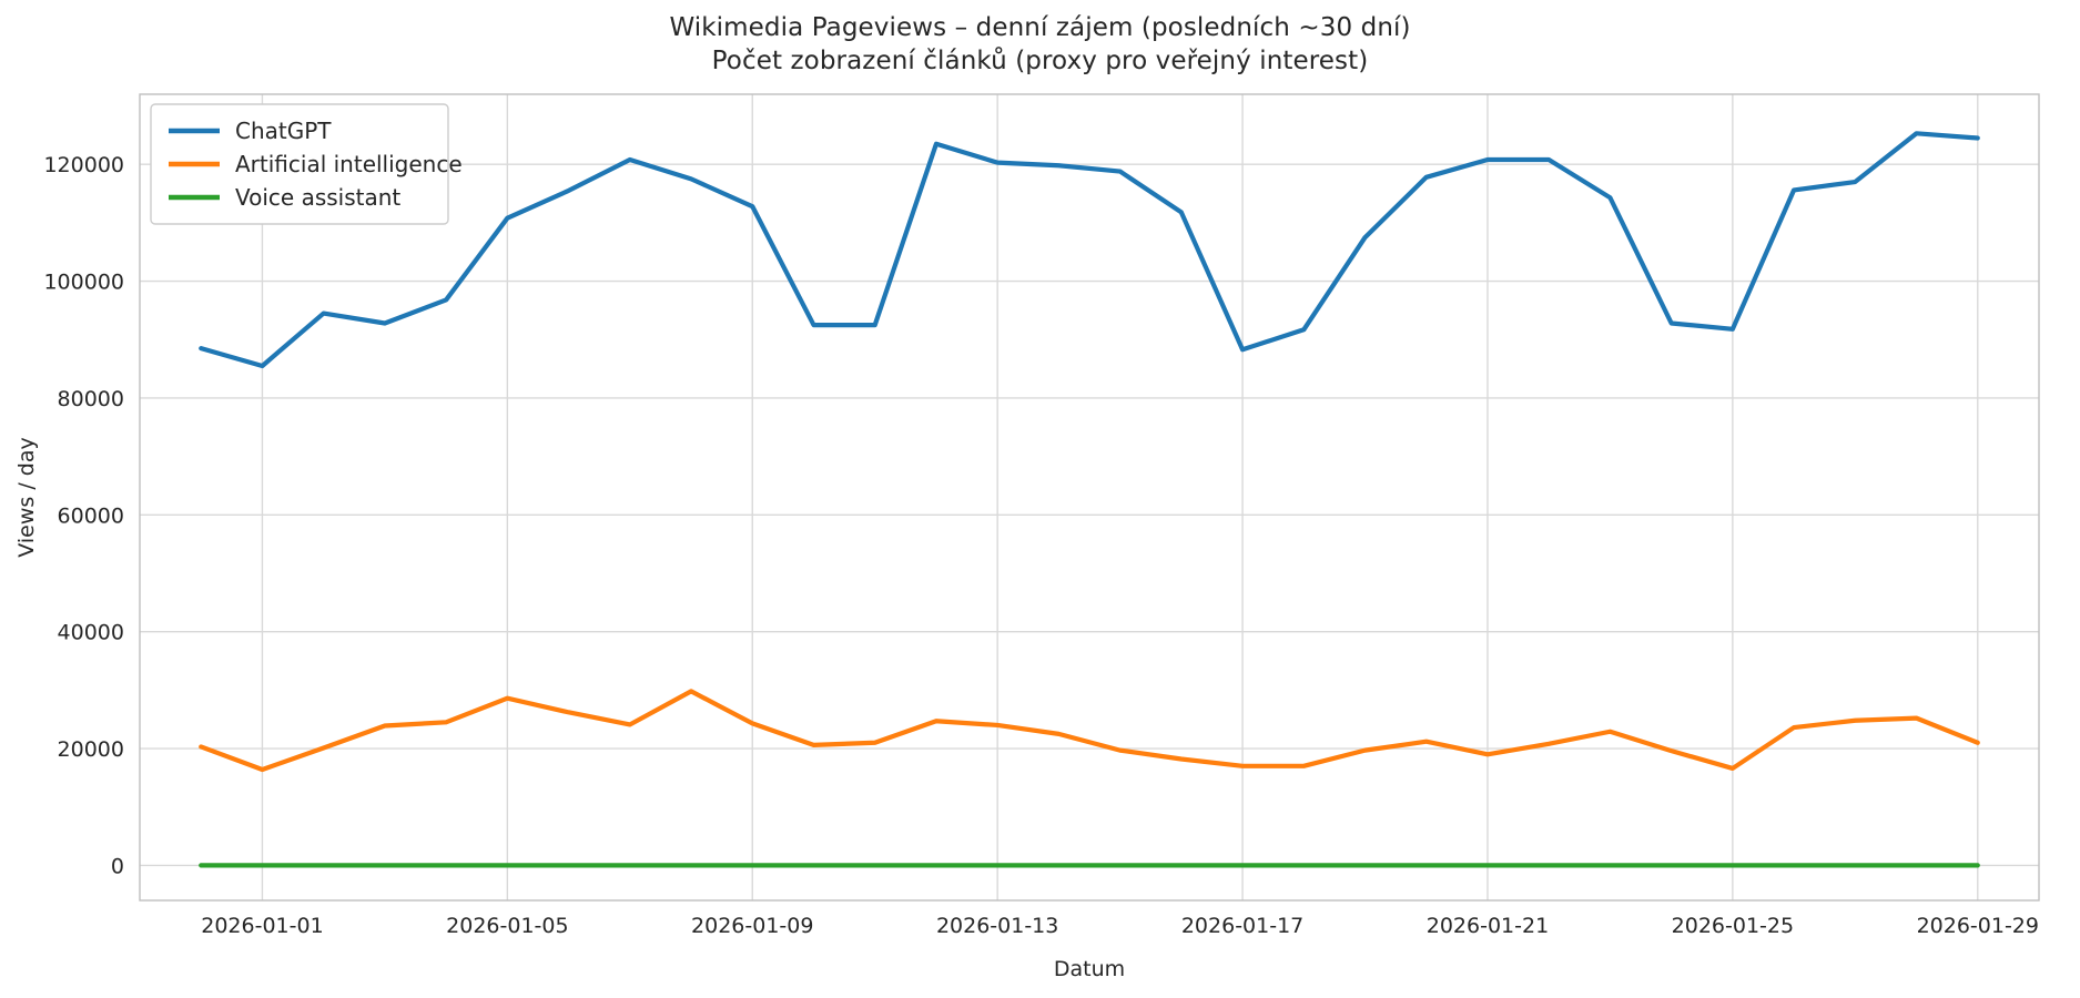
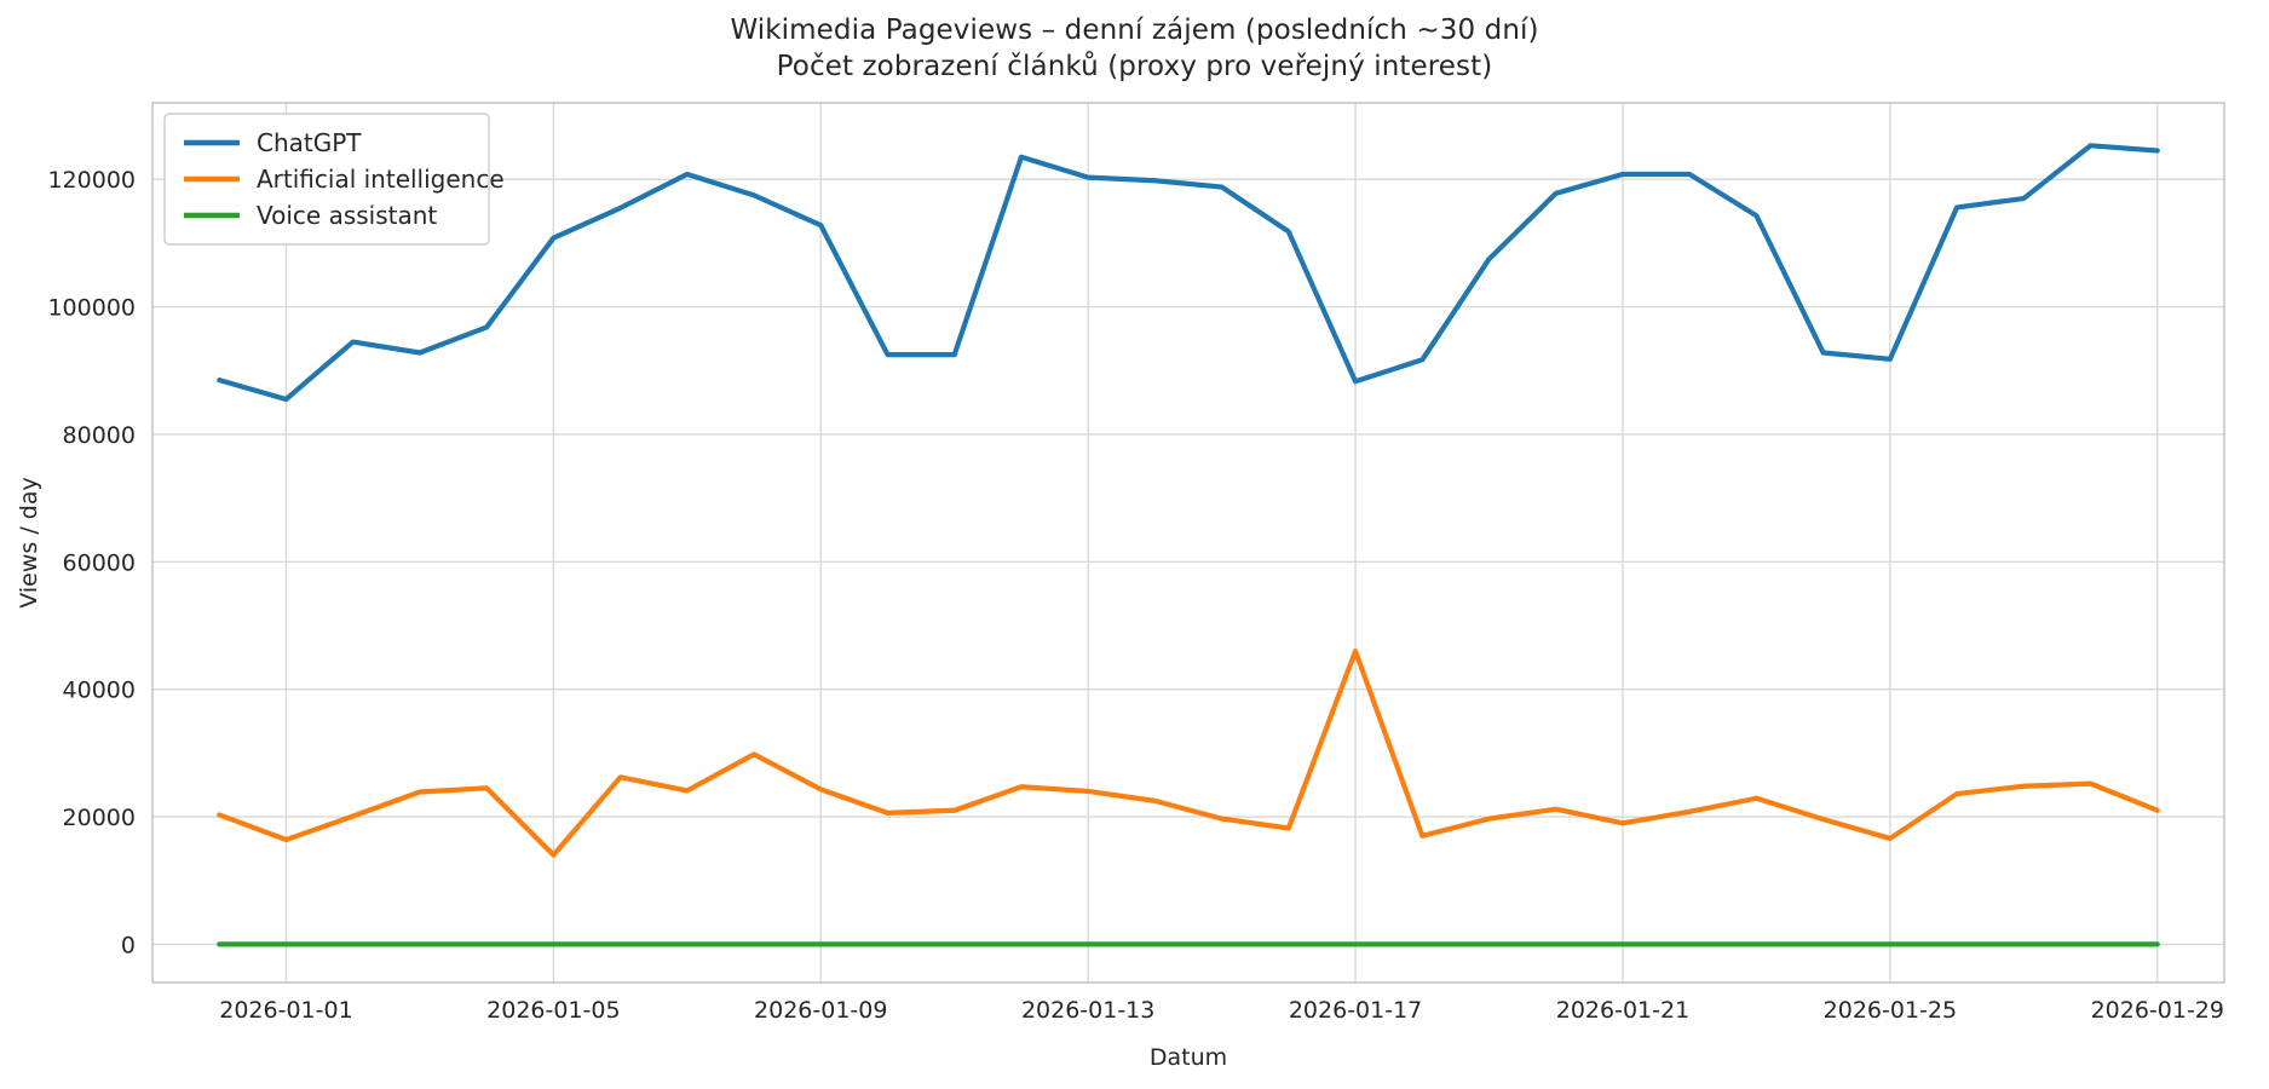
Artificial intelligence/2026-01-05: 29000 -> 14000
Artificial intelligence/2026-01-17: 17000 -> 46000
